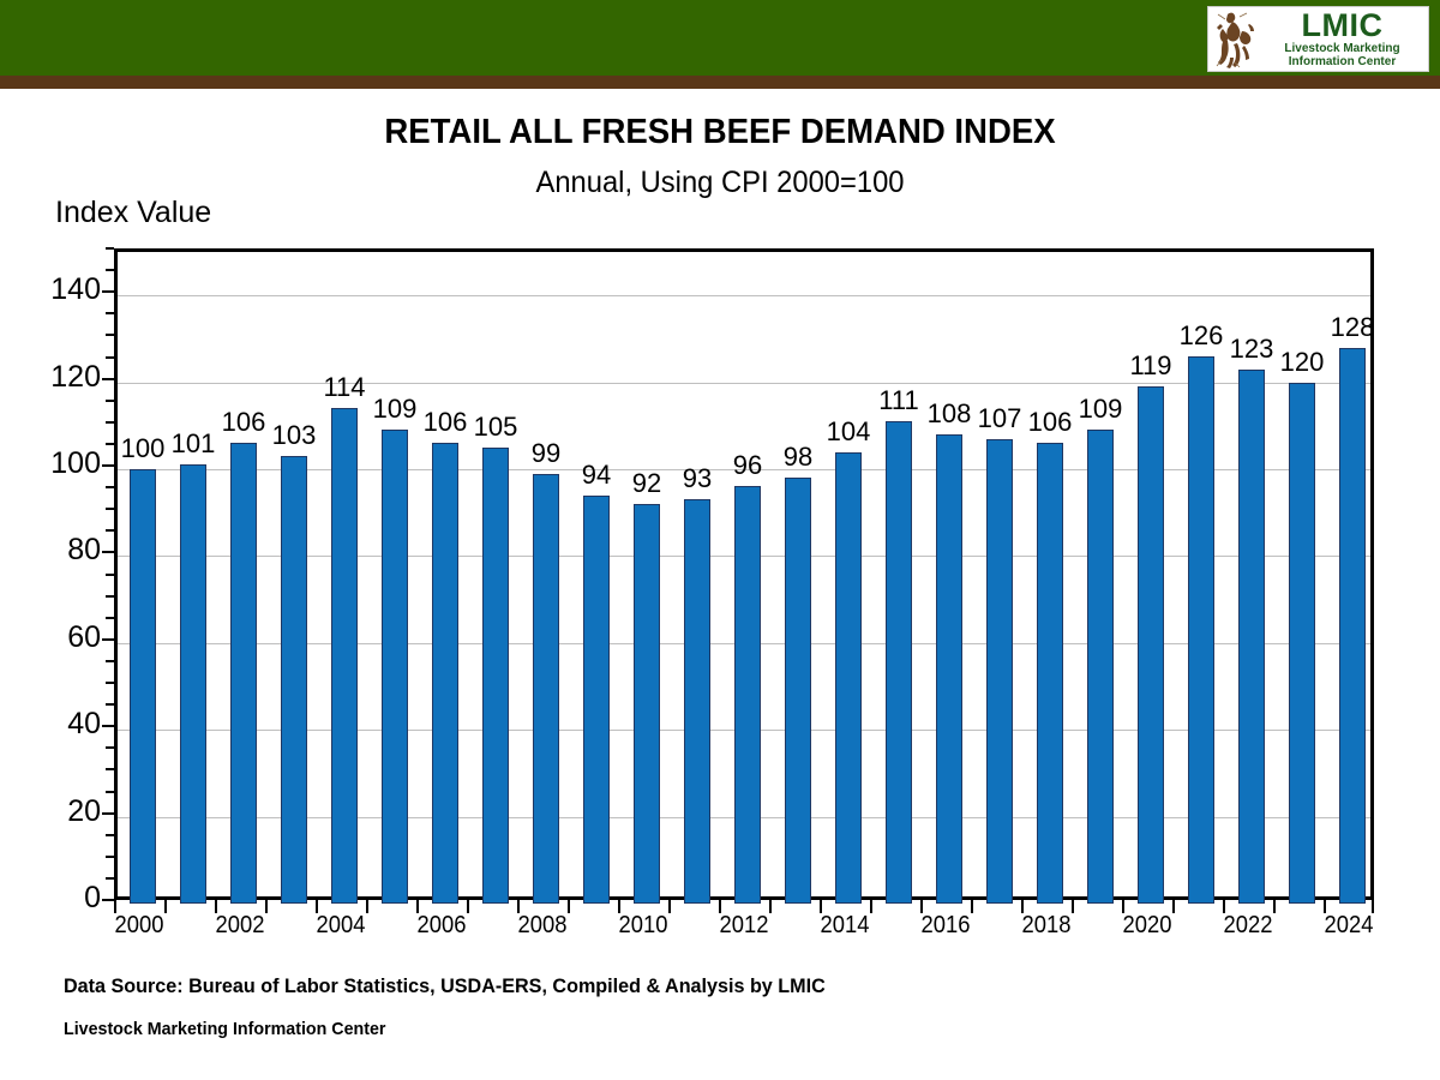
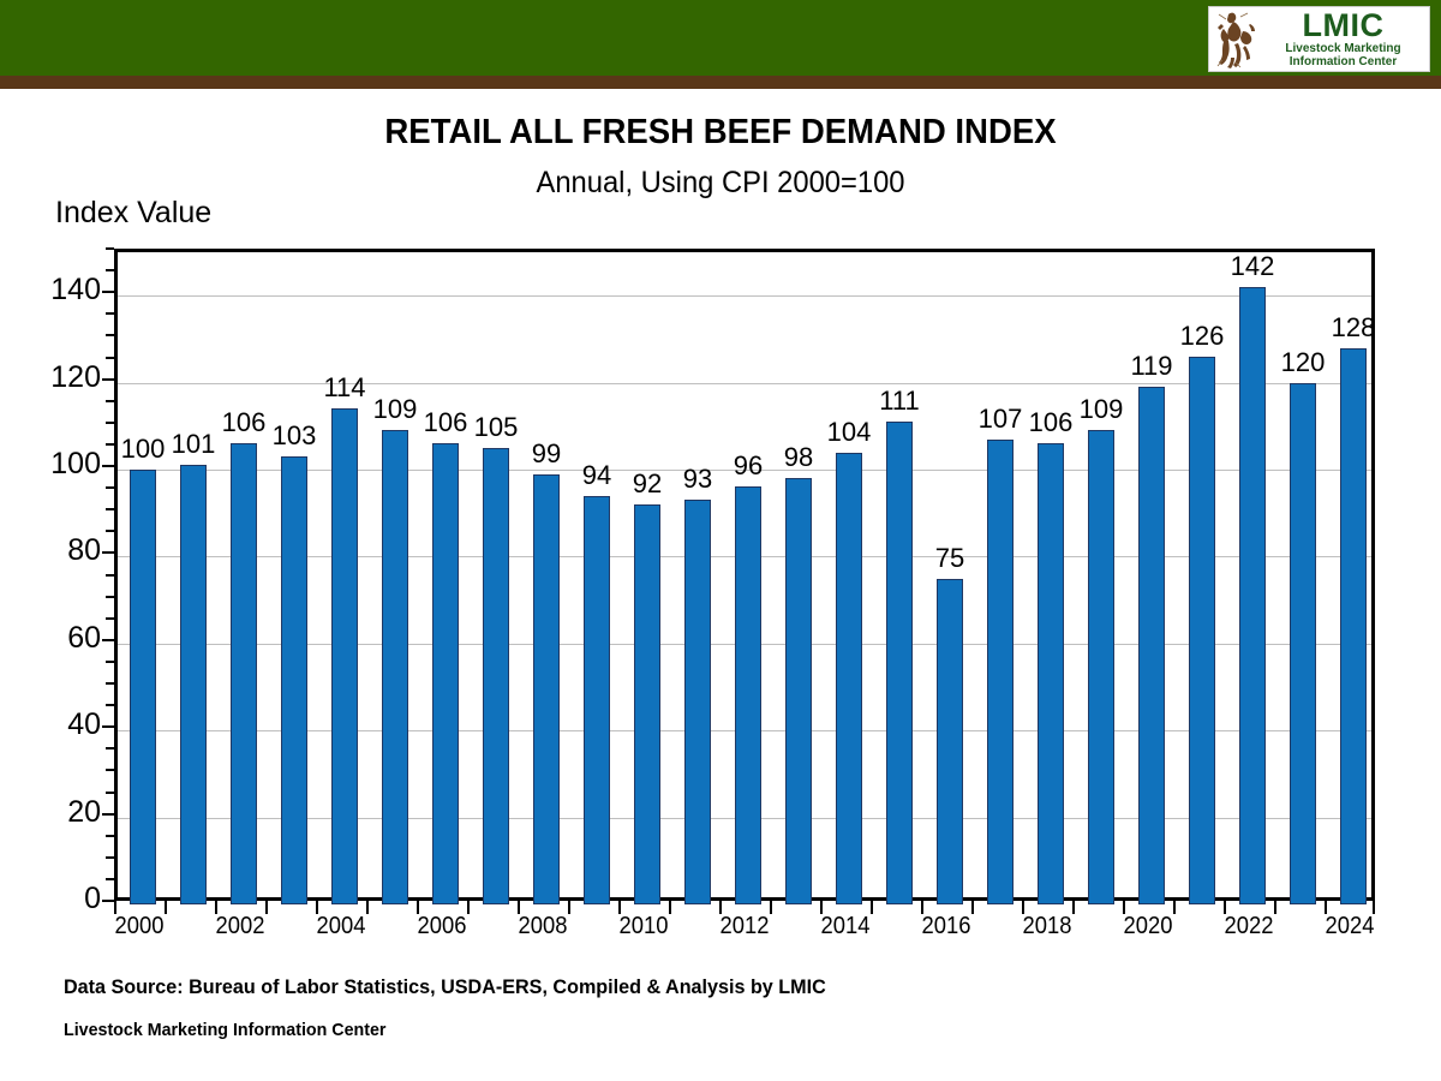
2016: 108 -> 75
2022: 123 -> 142
